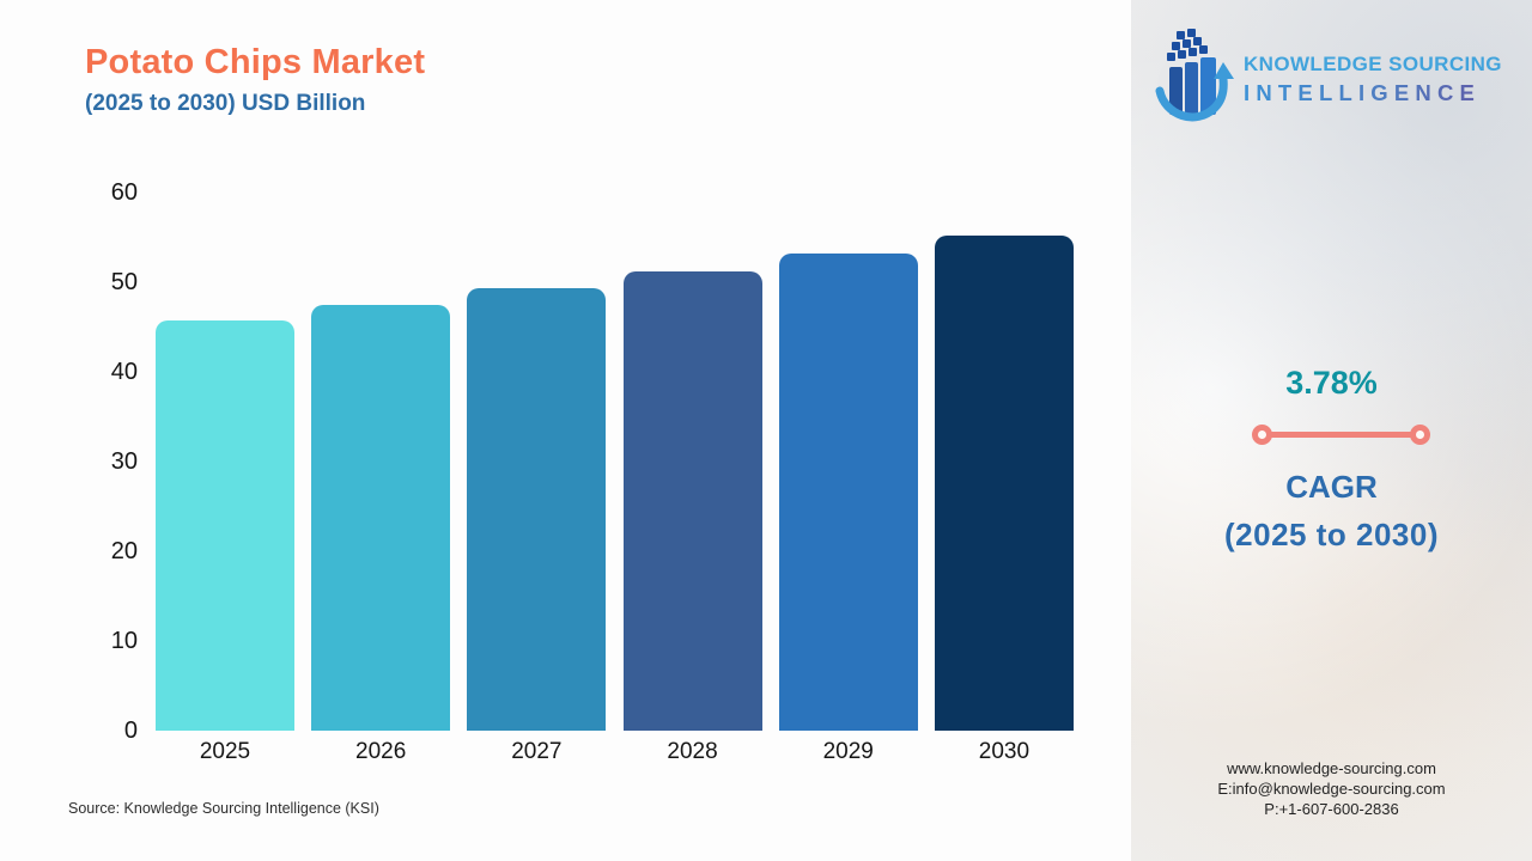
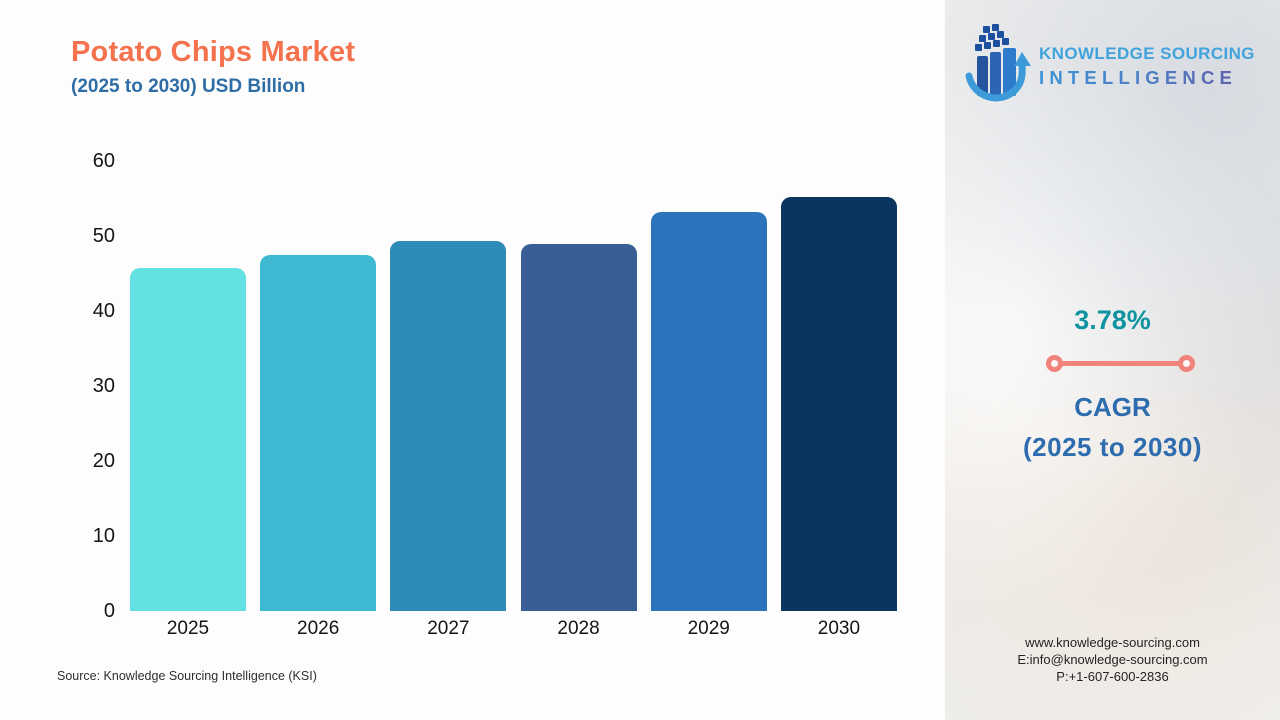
2028: 51 -> 49
